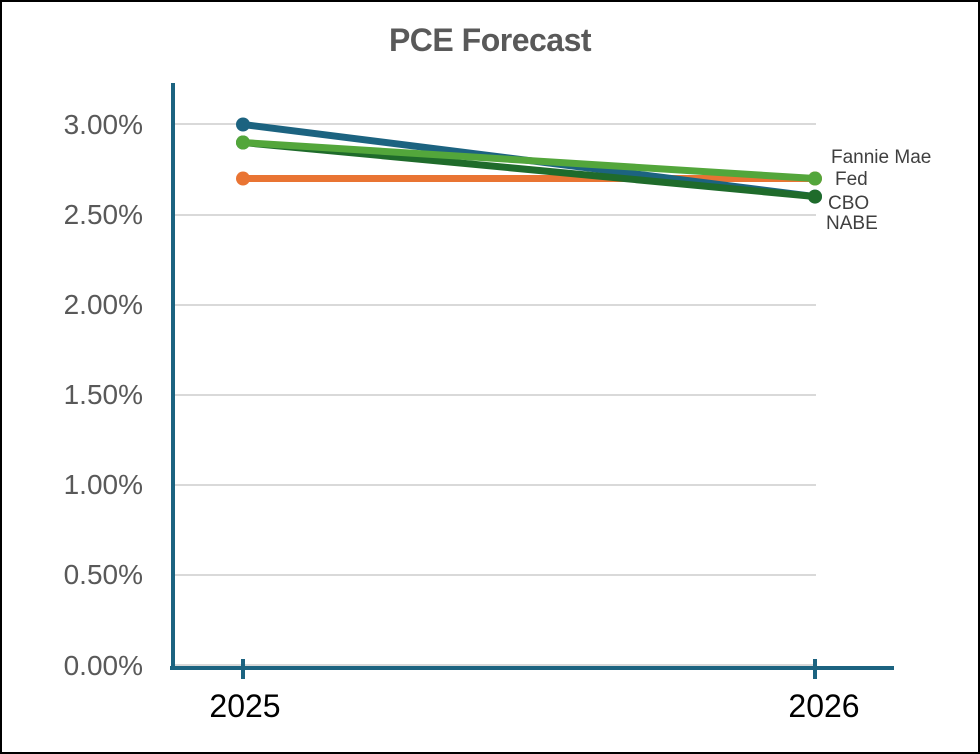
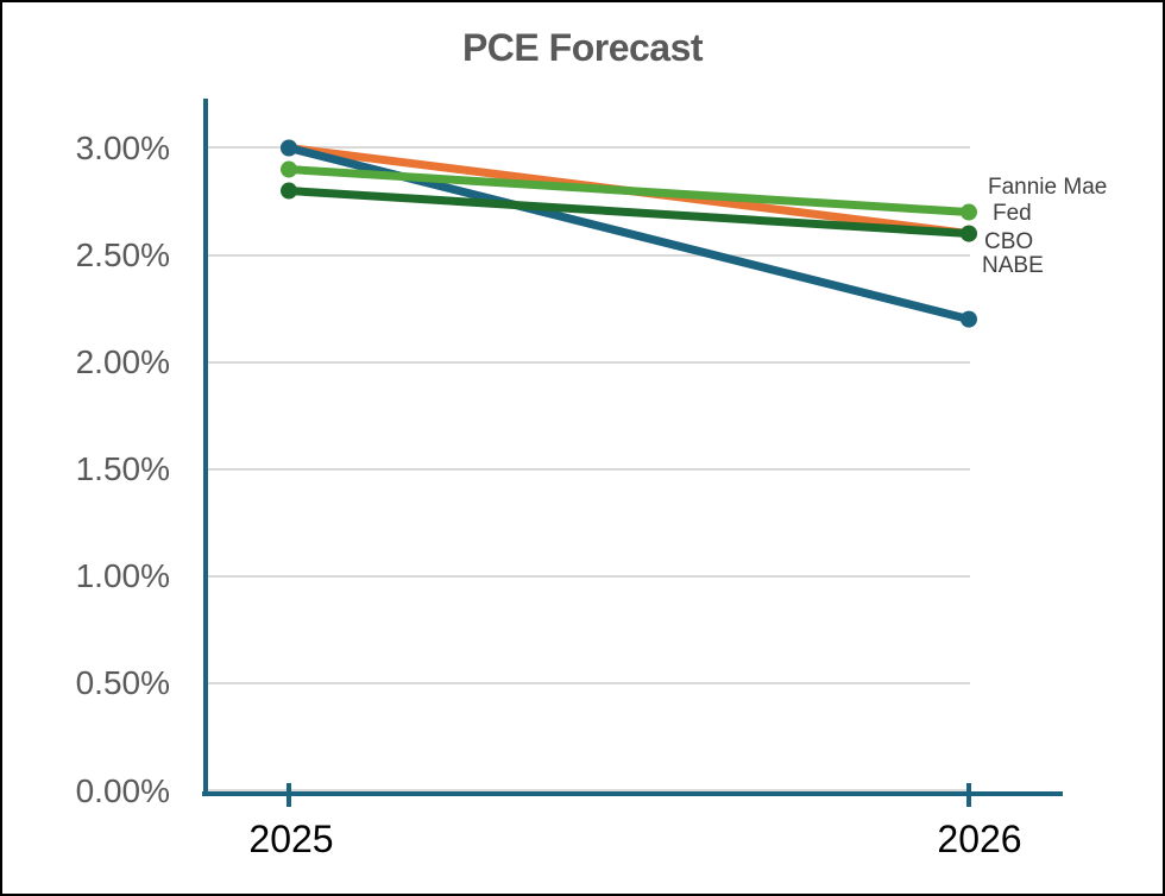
Fed/2025: 2.7% -> 3.0%
CBO/2025: 2.9% -> 2.8%
Fed/2026: 2.7% -> 2.6%
NABE/2026: 2.6% -> 2.2%
